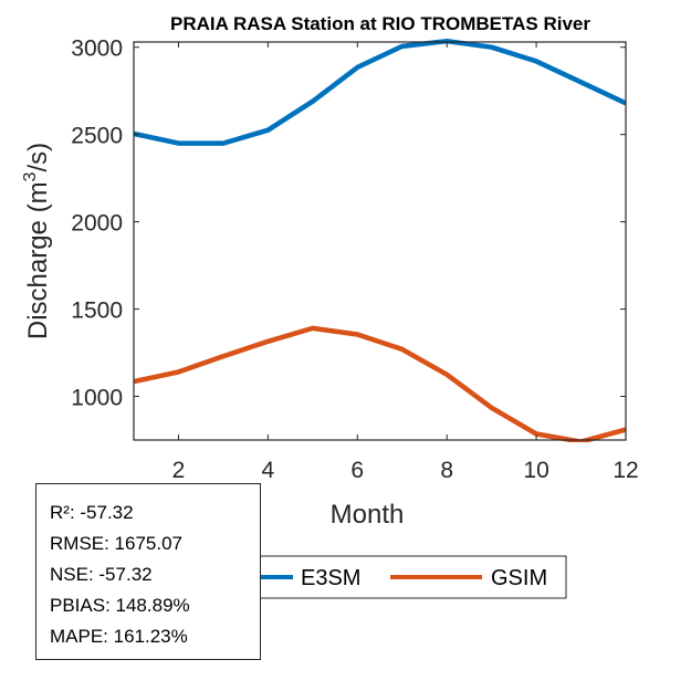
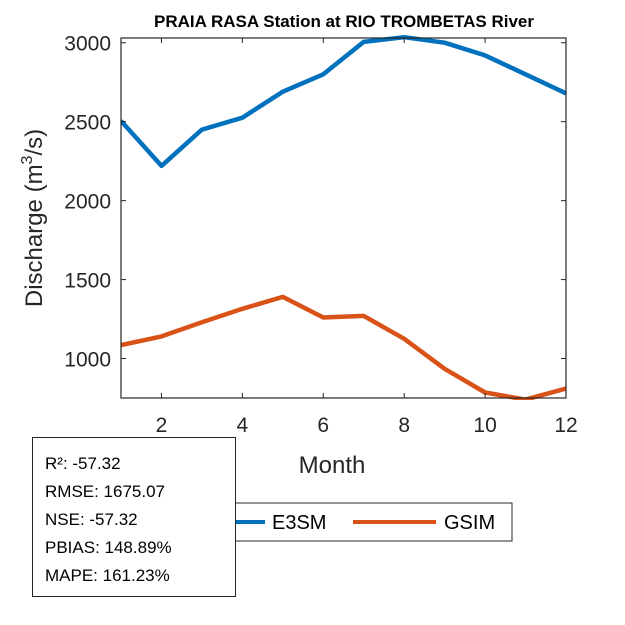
E3SM/2: 2450 -> 2220
E3SM/6: 2880 -> 2800
GSIM/6: 1360 -> 1260
